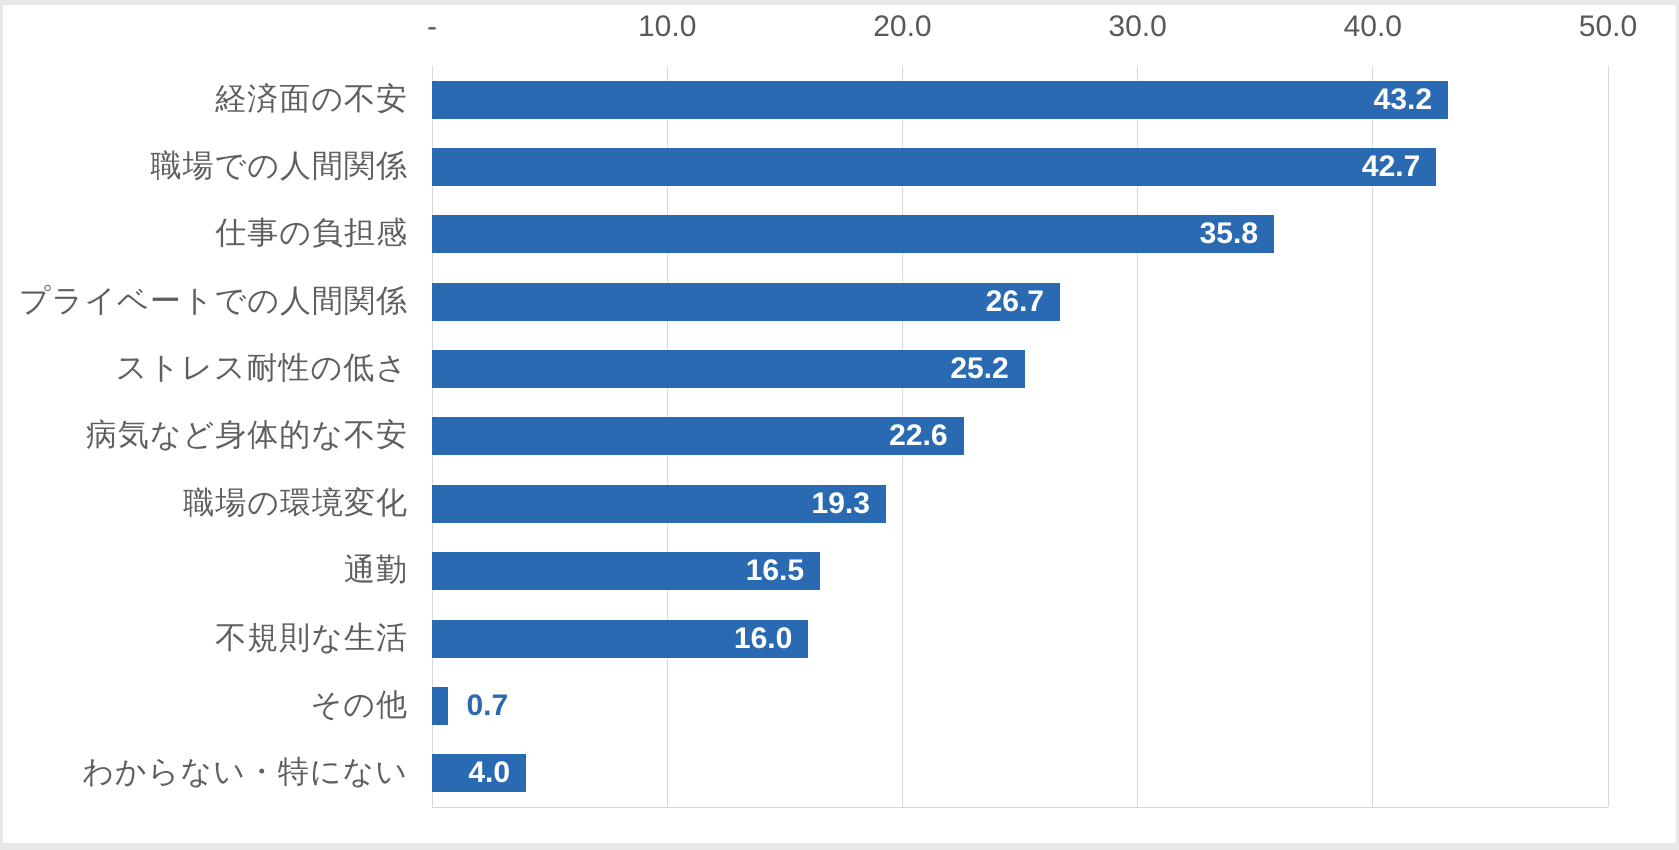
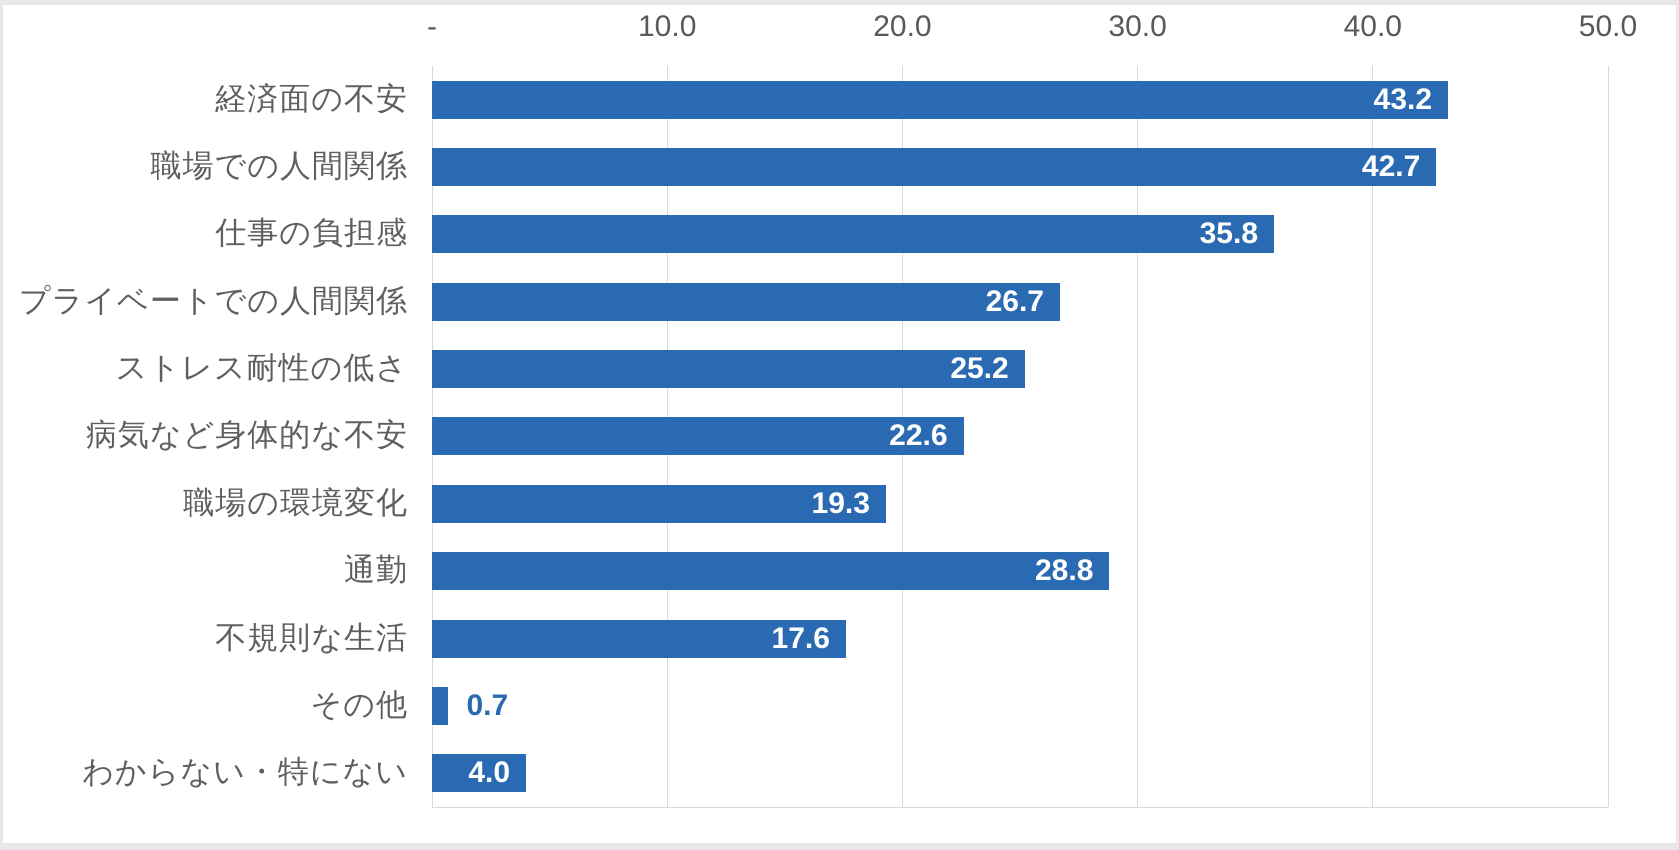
通勤: 16.5 -> 28.8
不規則な生活: 16.0 -> 17.6
